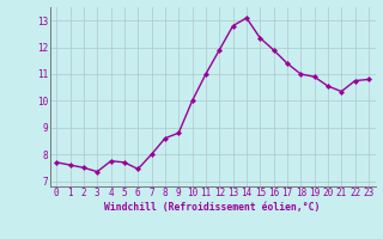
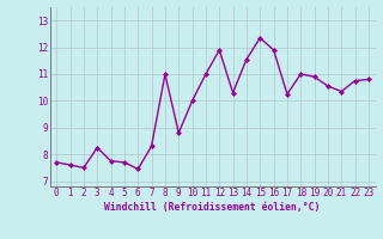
3: 7.35 -> 8.25
7: 8.00 -> 8.30
8: 8.60 -> 11.00
13: 12.80 -> 10.30
14: 13.10 -> 11.55
17: 11.40 -> 10.25
